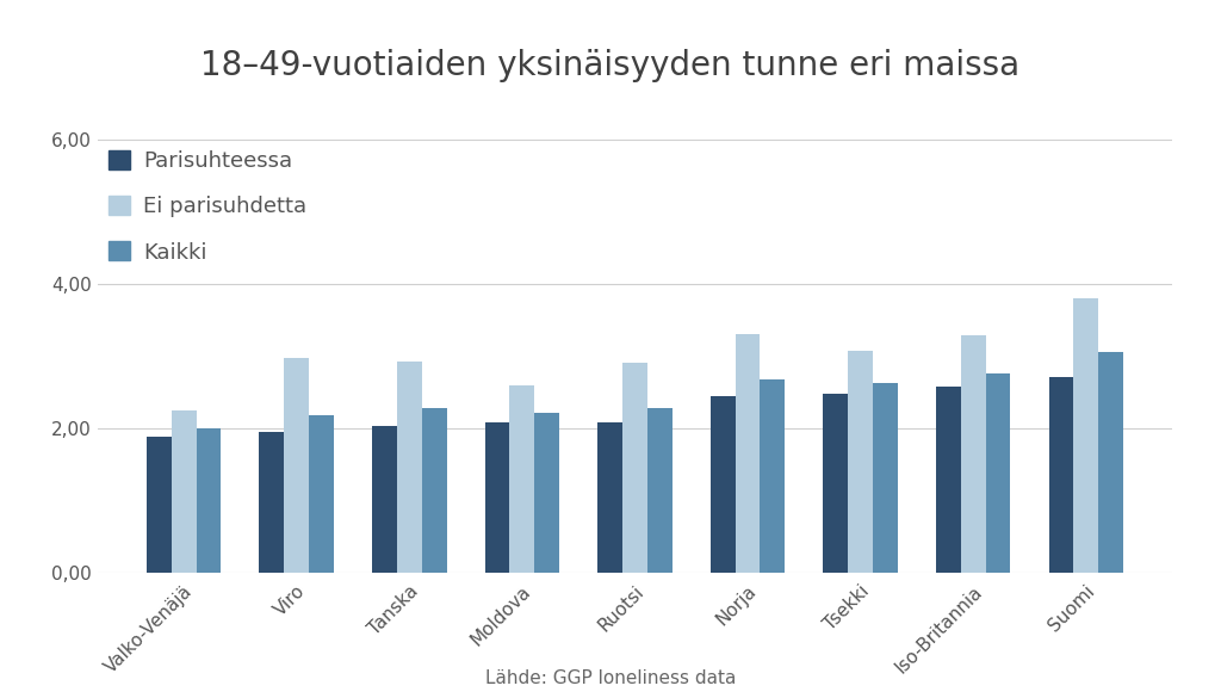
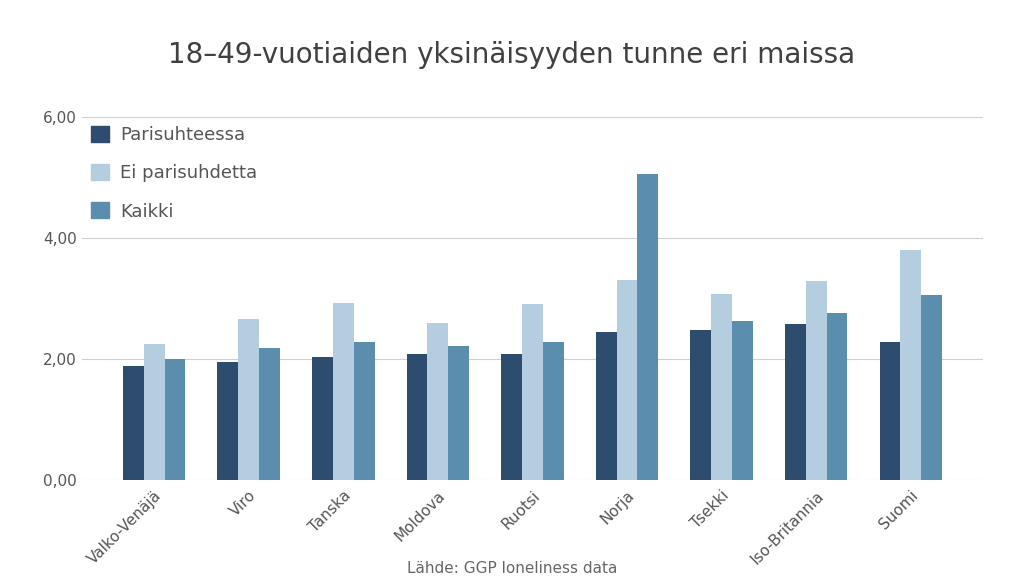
Ei parisuhdetta/Viro: 2,98 -> 2,66
Kaikki/Norja: 2,68 -> 5,06
Parisuhteessa/Suomi: 2,70 -> 2,28
